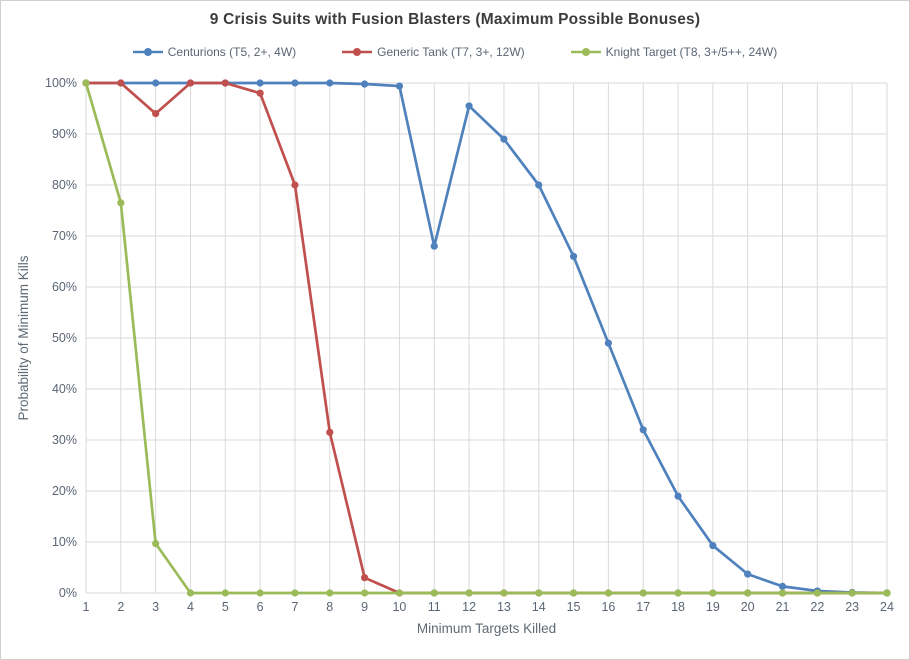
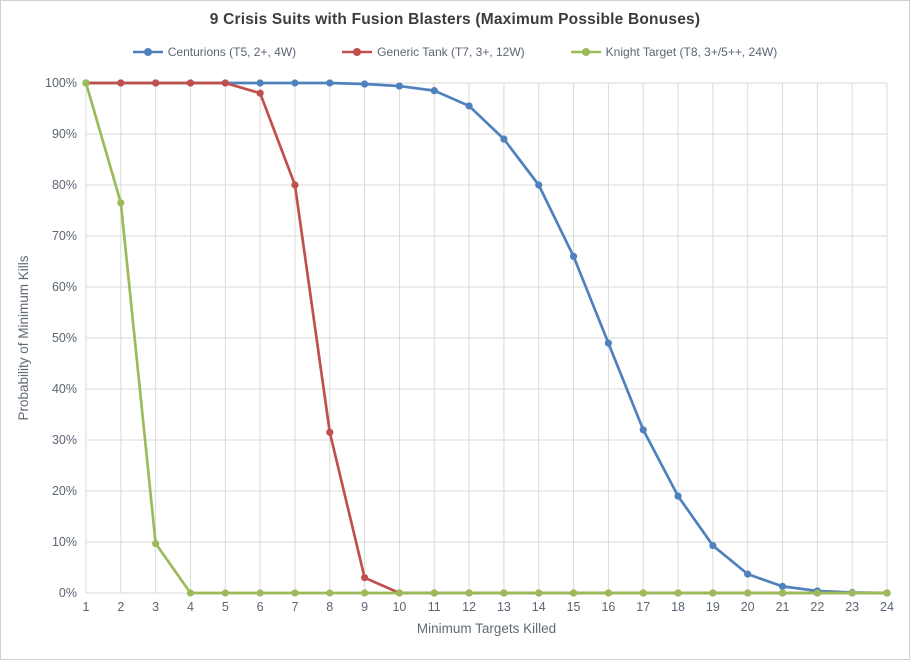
Generic Tank (T7, 3+, 12W)/3: 94% -> 100%
Centurions (T5, 2+, 4W)/11: 68% -> 98%
